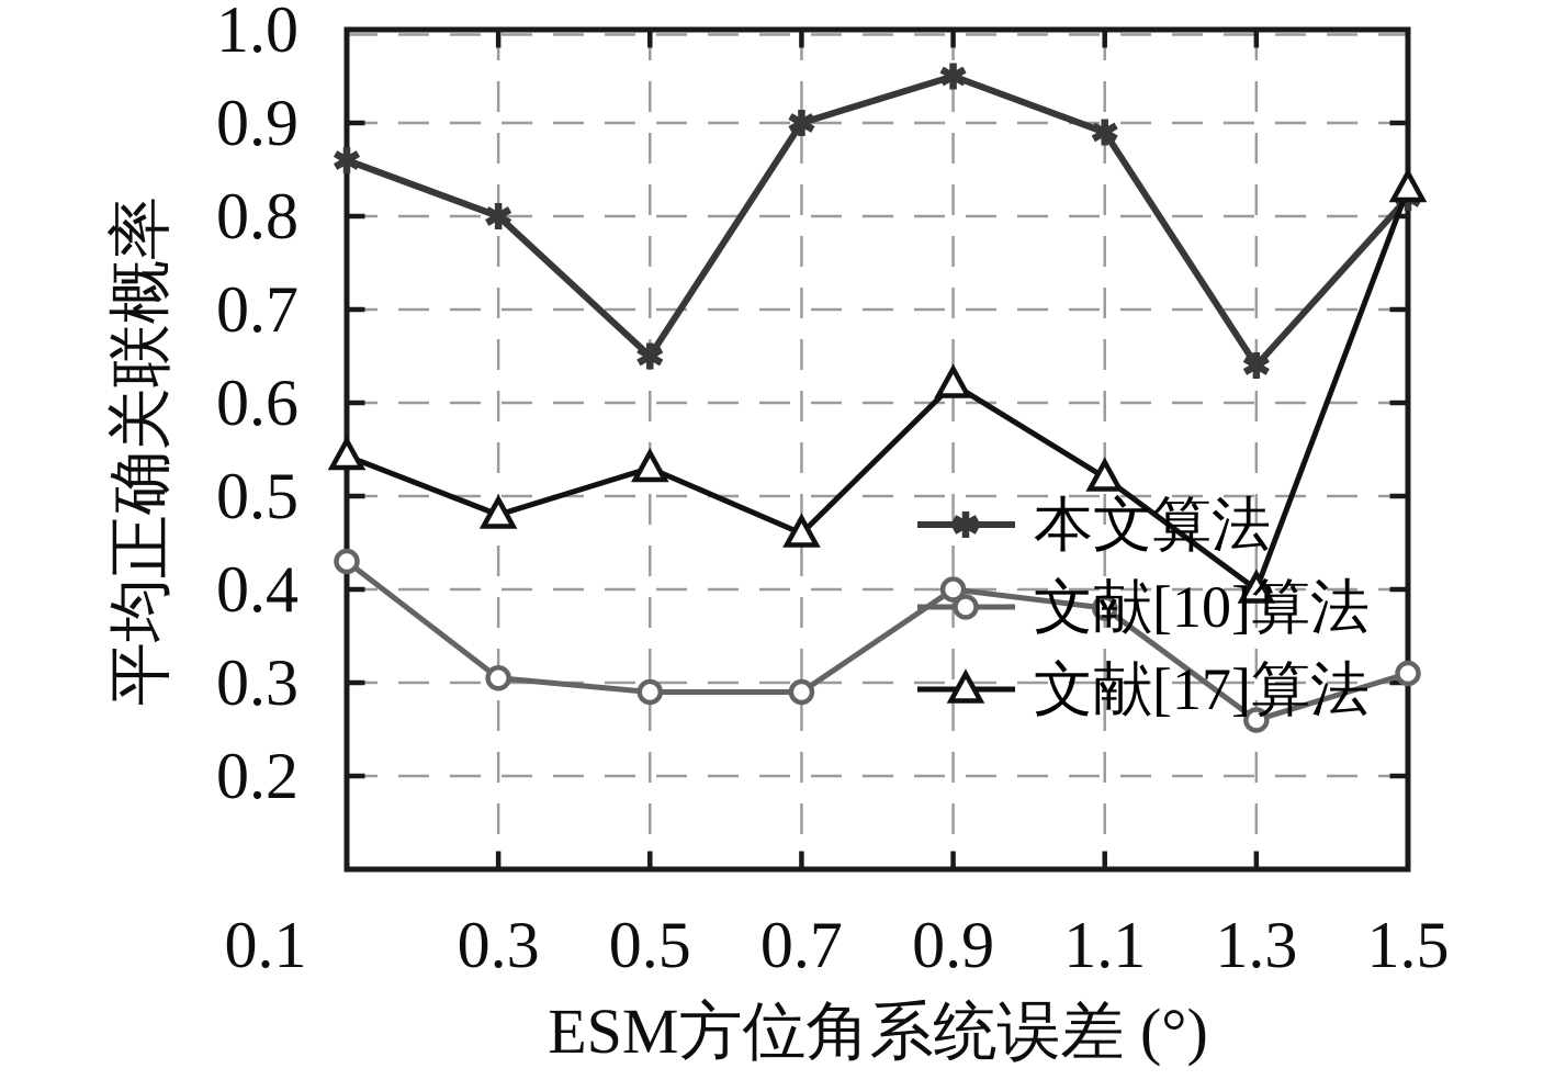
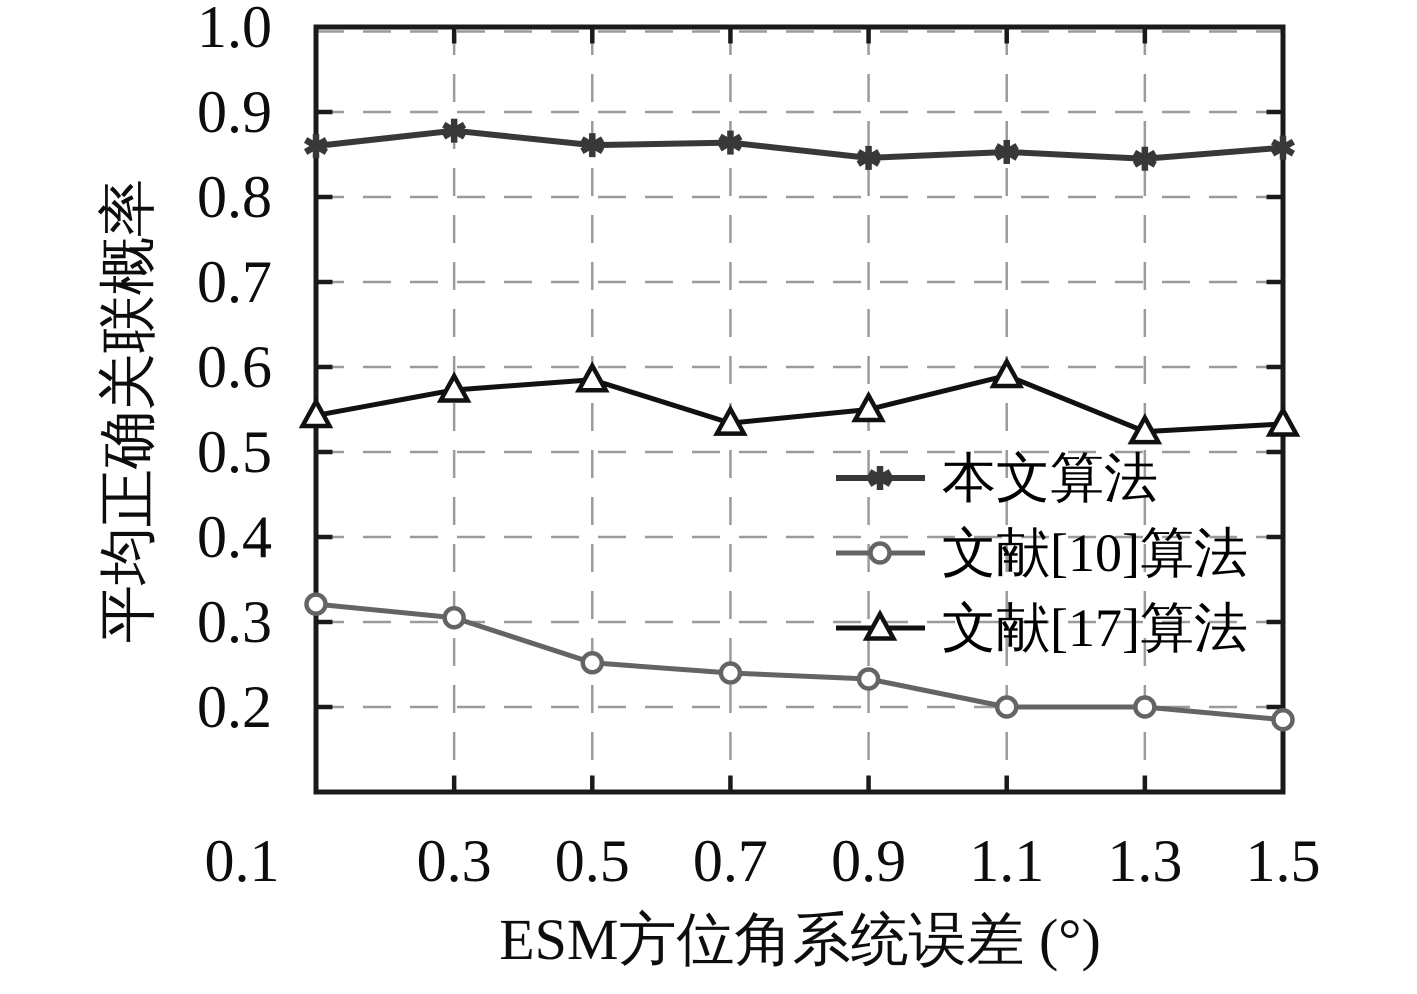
文献[10]算法/0.1: 0.43 -> 0.32
本文算法/0.3: 0.80 -> 0.88
文献[17]算法/0.3: 0.48 -> 0.57
本文算法/0.5: 0.65 -> 0.86
文献[10]算法/0.5: 0.29 -> 0.25
文献[17]算法/0.5: 0.53 -> 0.58
本文算法/0.7: 0.90 -> 0.86
文献[10]算法/0.7: 0.29 -> 0.24
文献[17]算法/0.7: 0.46 -> 0.53
本文算法/0.9: 0.95 -> 0.85
文献[10]算法/0.9: 0.40 -> 0.23
文献[17]算法/0.9: 0.62 -> 0.55
本文算法/1.1: 0.89 -> 0.85
文献[10]算法/1.1: 0.38 -> 0.20
文献[17]算法/1.1: 0.52 -> 0.59
本文算法/1.3: 0.64 -> 0.84
文献[10]算法/1.3: 0.26 -> 0.20
文献[17]算法/1.3: 0.40 -> 0.52
本文算法/1.5: 0.82 -> 0.86
文献[10]算法/1.5: 0.31 -> 0.18
文献[17]算法/1.5: 0.83 -> 0.53
